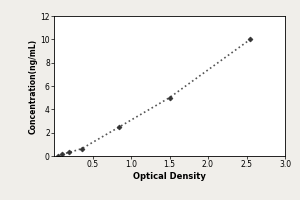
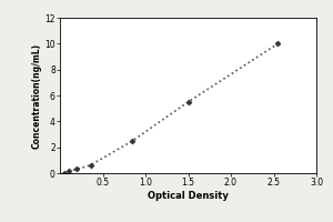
1.5: 5.0 -> 5.5
